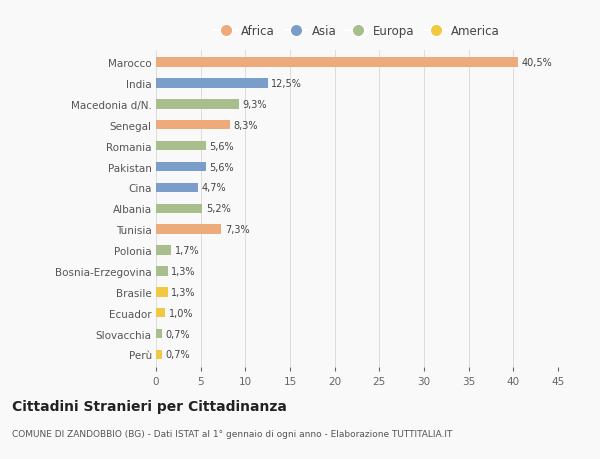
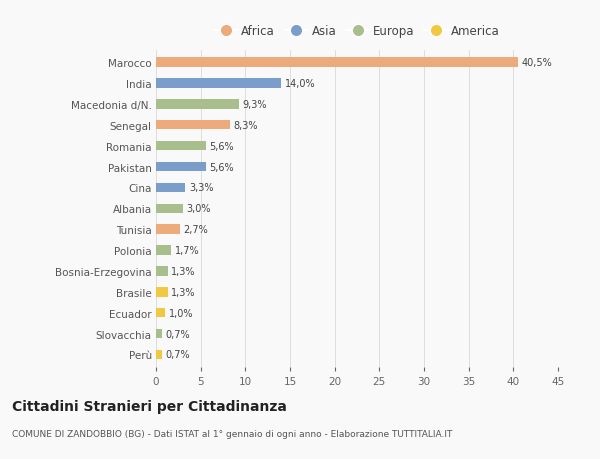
India: 12,5% -> 14,0%
Cina: 4,7% -> 3,3%
Albania: 5,2% -> 3,0%
Tunisia: 7,3% -> 2,7%
